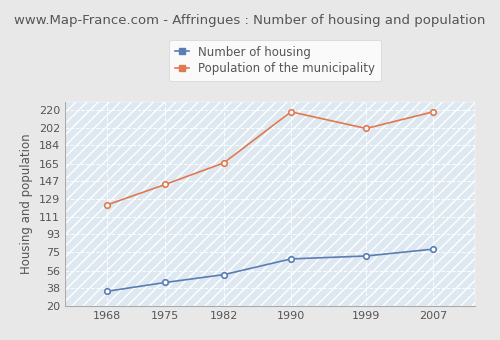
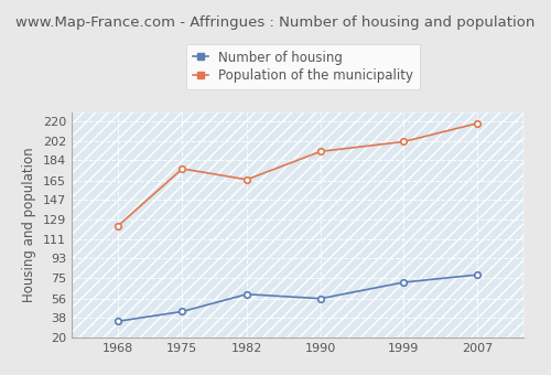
Population of the municipality/1975: 144 -> 176
Number of housing/1982: 52 -> 60
Number of housing/1990: 68 -> 56
Population of the municipality/1990: 218 -> 192
